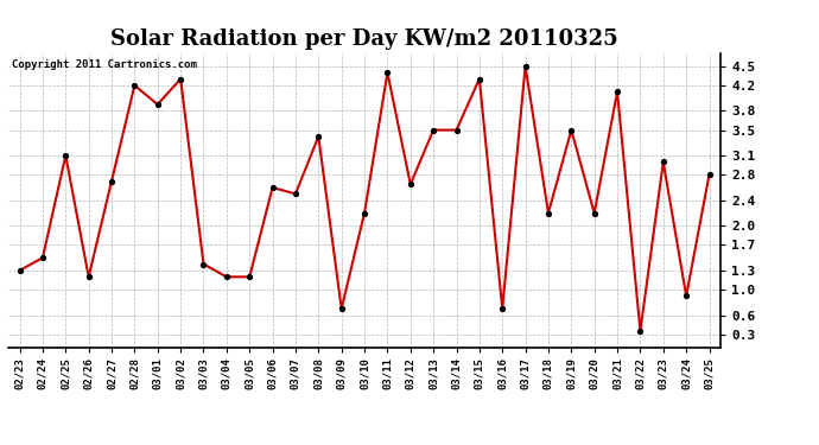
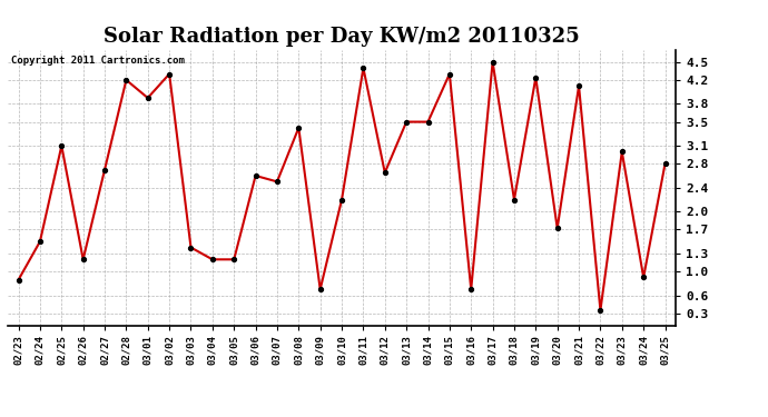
02/23: 1.30 -> 0.86
03/19: 3.50 -> 4.24
03/20: 2.20 -> 1.72
